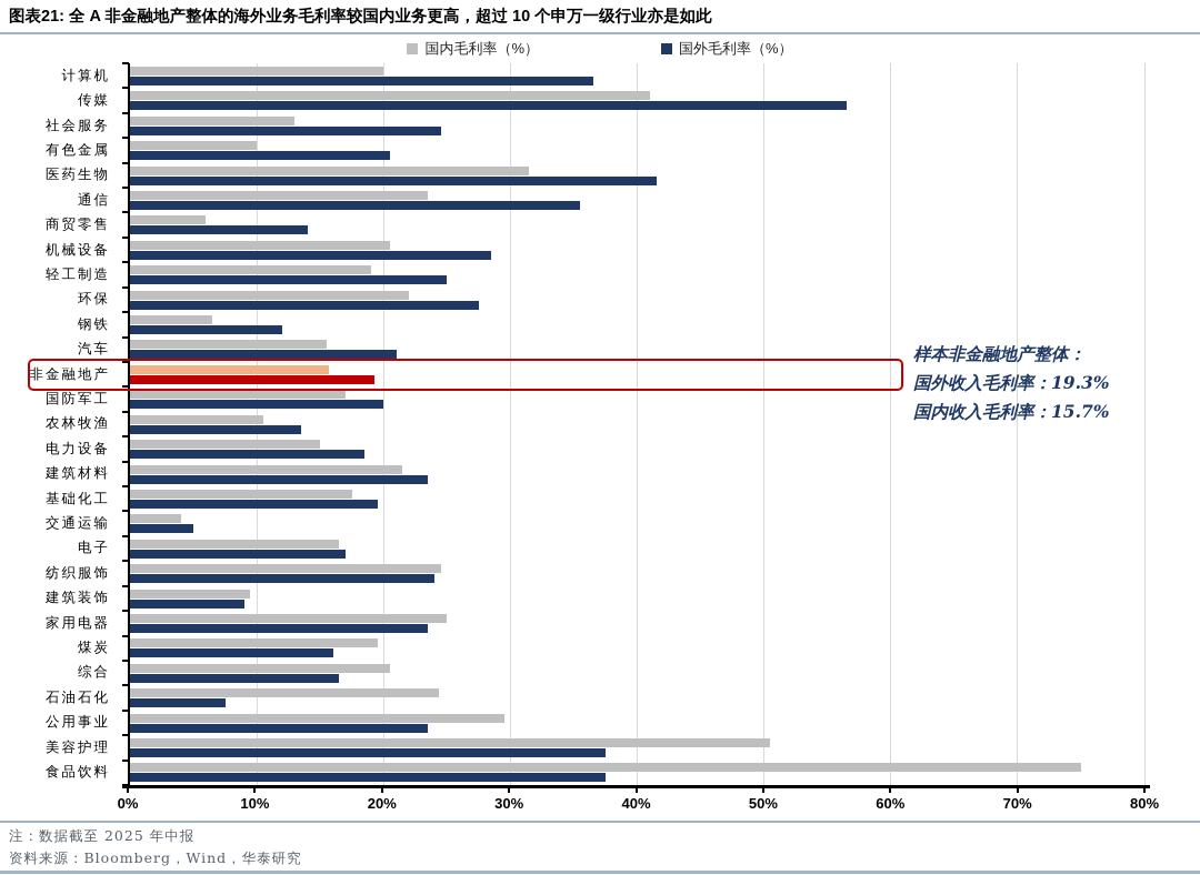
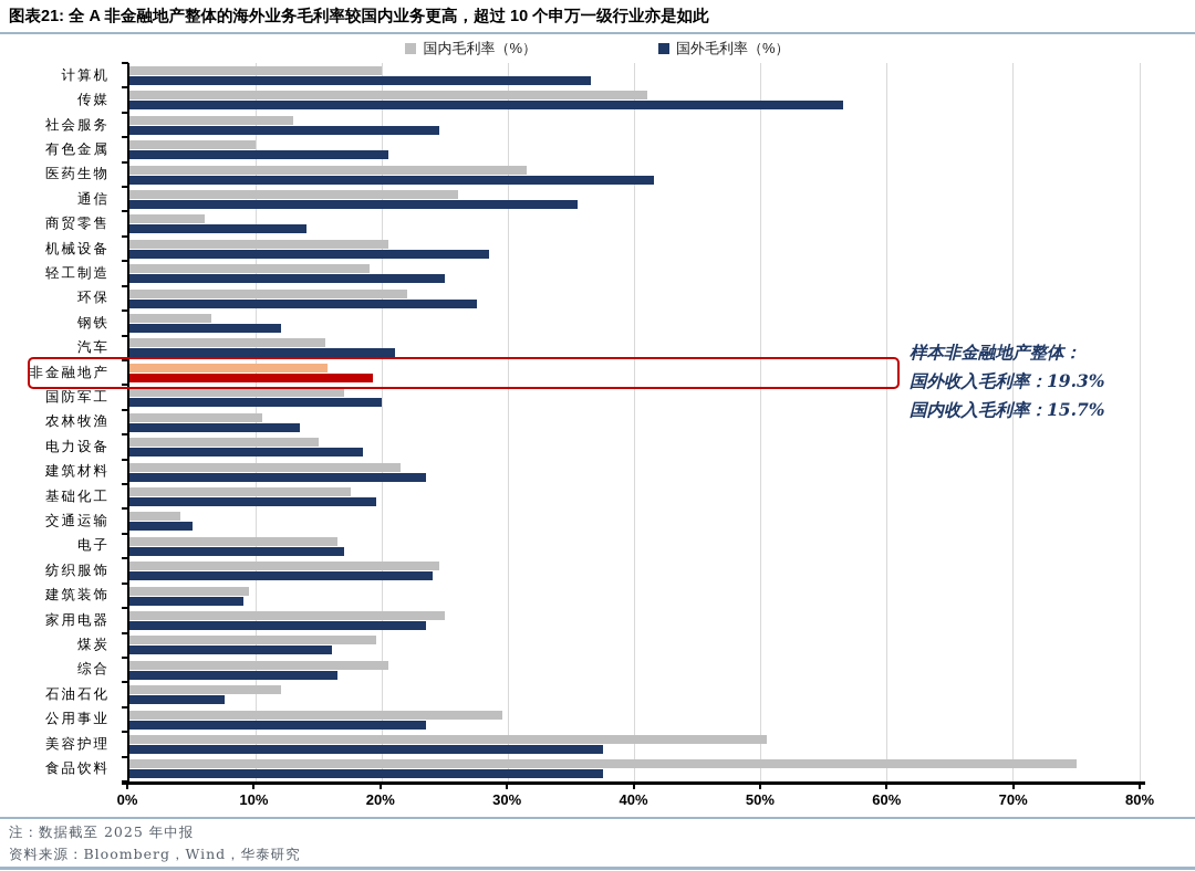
国内毛利率（%）/通信: 23.5% -> 26.0%
国内毛利率（%）/石油石化: 24.4% -> 12.0%
